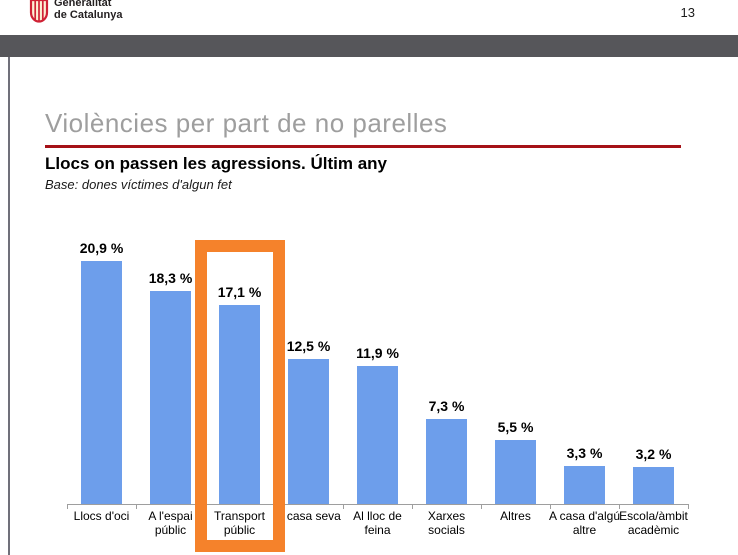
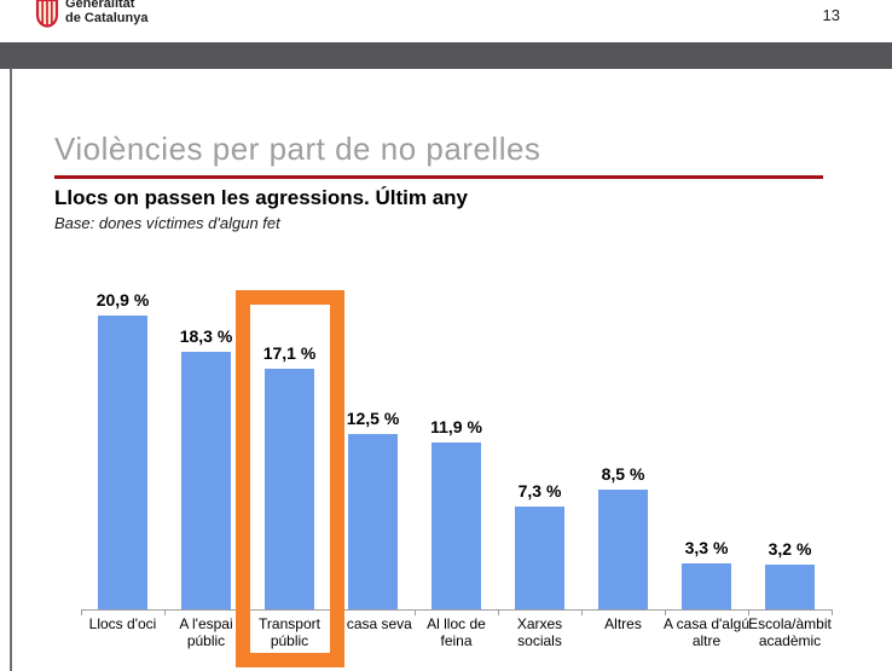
Altres: 5,5 -> 8,5
